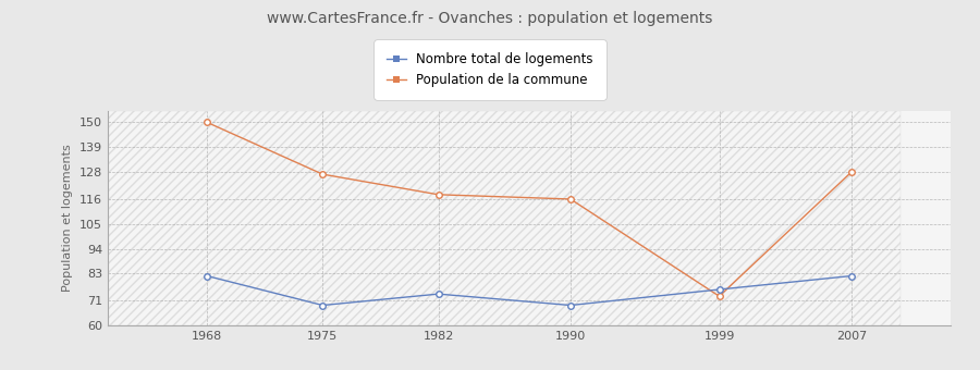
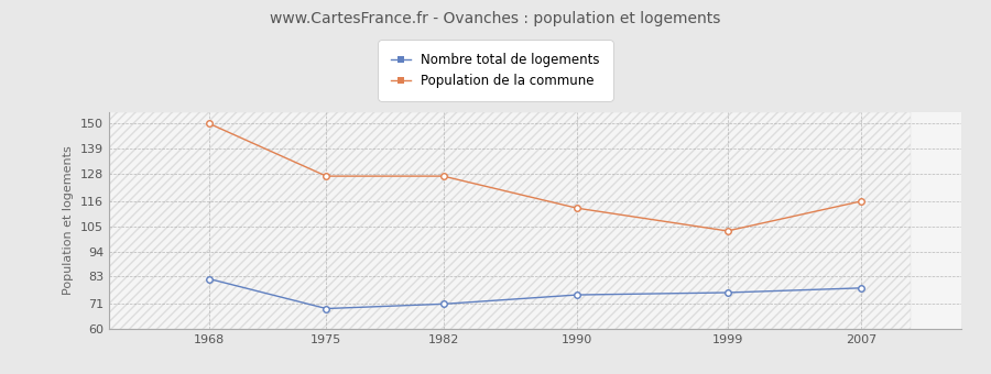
Nombre total de logements/1982: 74 -> 71
Population de la commune/1982: 118 -> 127
Nombre total de logements/1990: 69 -> 75
Population de la commune/1990: 116 -> 113
Population de la commune/1999: 73 -> 103
Nombre total de logements/2007: 82 -> 78
Population de la commune/2007: 128 -> 116
